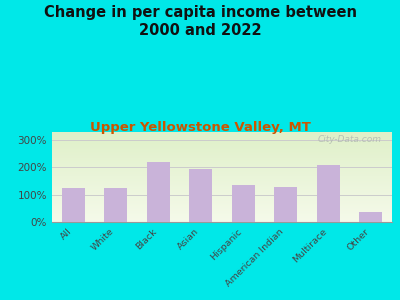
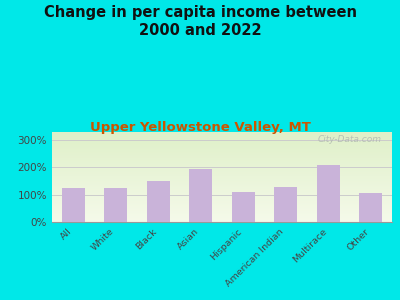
Black: 220% -> 150%
Hispanic: 135% -> 110%
Other: 35% -> 105%
